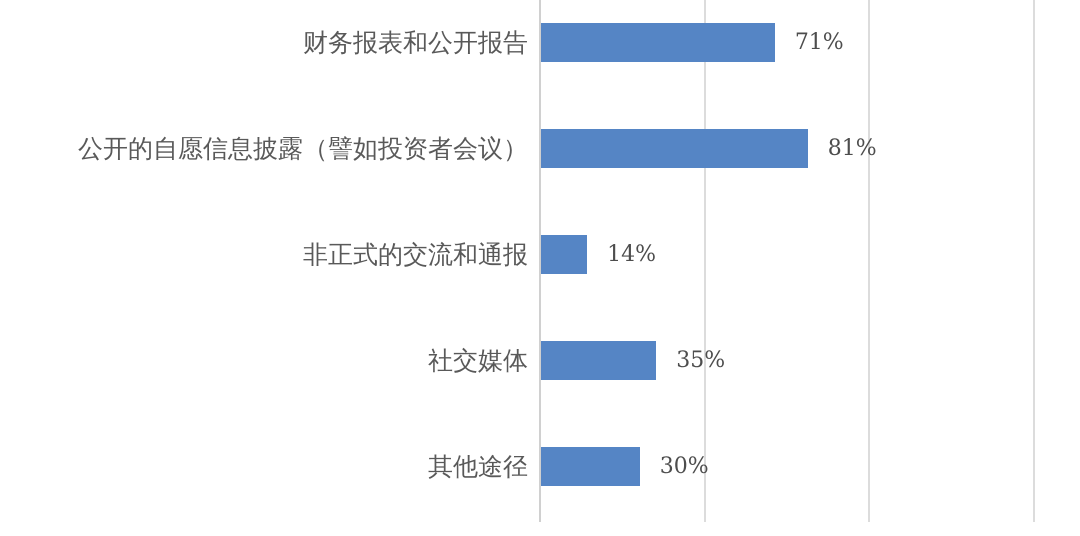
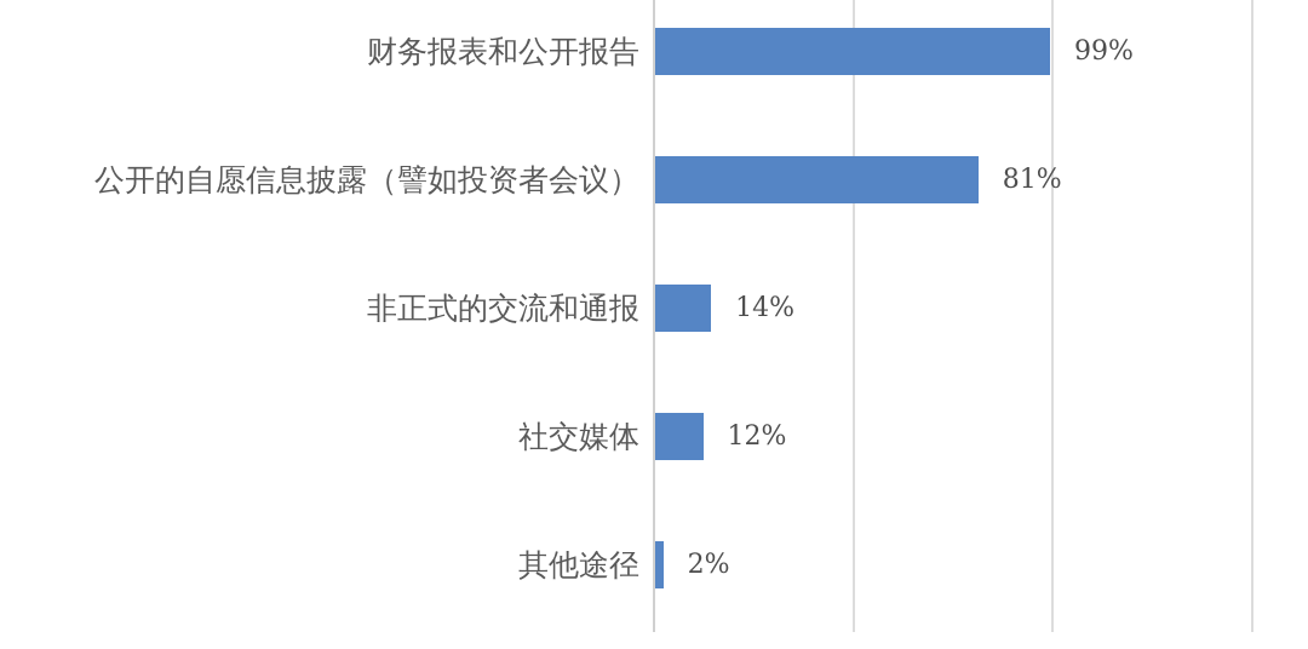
财务报表和公开报告: 71% -> 99%
社交媒体: 35% -> 12%
其他途径: 30% -> 2%
